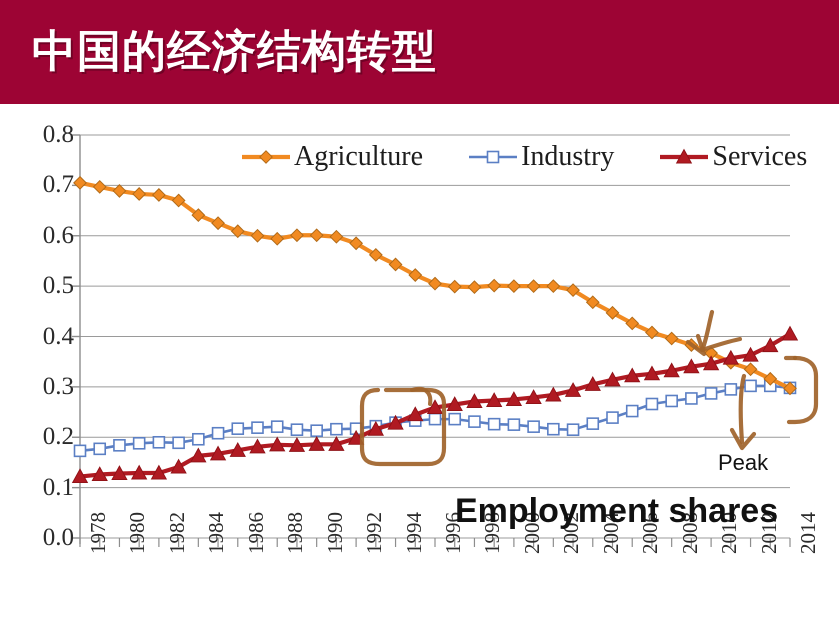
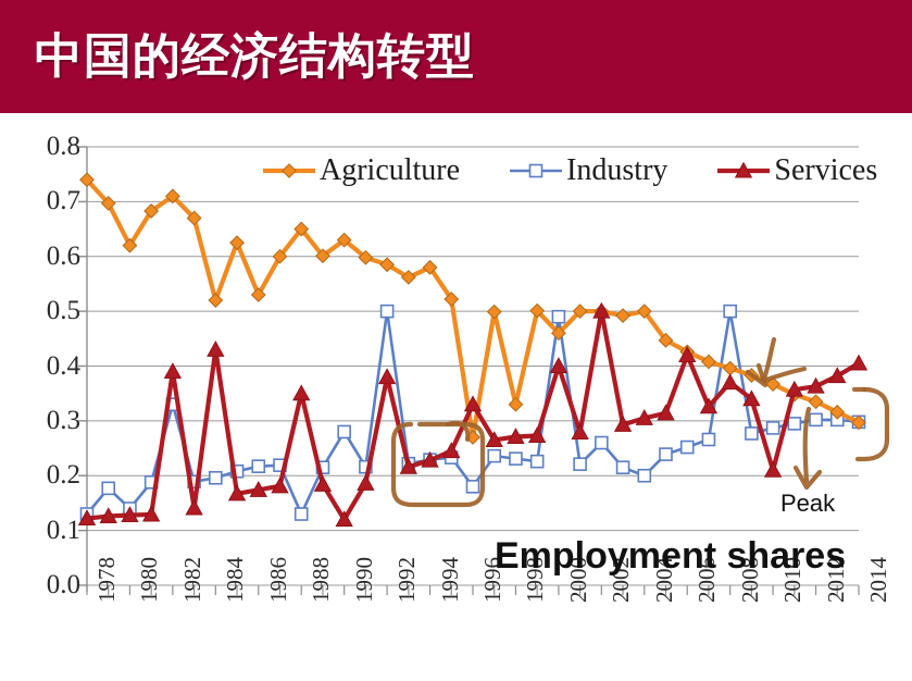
Agriculture/1978: 0.70 -> 0.74
Industry/1978: 0.17 -> 0.13
Agriculture/1980: 0.69 -> 0.62
Industry/1980: 0.18 -> 0.14
Agriculture/1982: 0.68 -> 0.71
Industry/1982: 0.19 -> 0.33
Services/1982: 0.13 -> 0.39
Agriculture/1984: 0.64 -> 0.52
Services/1984: 0.16 -> 0.43
Agriculture/1986: 0.61 -> 0.53
Agriculture/1988: 0.59 -> 0.65
Industry/1988: 0.22 -> 0.13
Services/1988: 0.18 -> 0.35
Agriculture/1990: 0.60 -> 0.63
Industry/1990: 0.21 -> 0.28
Services/1990: 0.19 -> 0.12
Industry/1992: 0.22 -> 0.50
Services/1992: 0.20 -> 0.38
Agriculture/1994: 0.54 -> 0.58
Agriculture/1996: 0.51 -> 0.27
Industry/1996: 0.24 -> 0.18
Services/1996: 0.26 -> 0.33
Agriculture/1998: 0.50 -> 0.33
Agriculture/2000: 0.50 -> 0.46
Industry/2000: 0.23 -> 0.49
Services/2000: 0.28 -> 0.40
Industry/2002: 0.22 -> 0.26
Services/2002: 0.28 -> 0.50
Agriculture/2004: 0.47 -> 0.50
Industry/2004: 0.23 -> 0.20
Services/2006: 0.32 -> 0.42
Industry/2008: 0.27 -> 0.50
Services/2008: 0.33 -> 0.37
Services/2010: 0.35 -> 0.21
